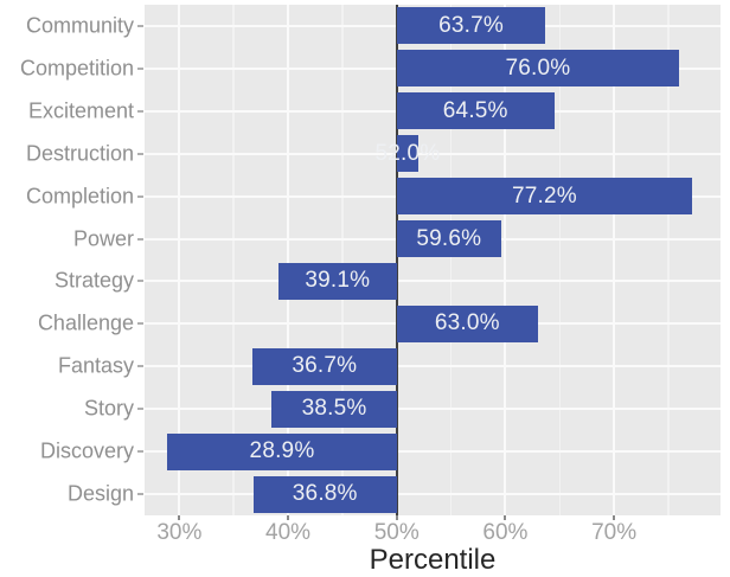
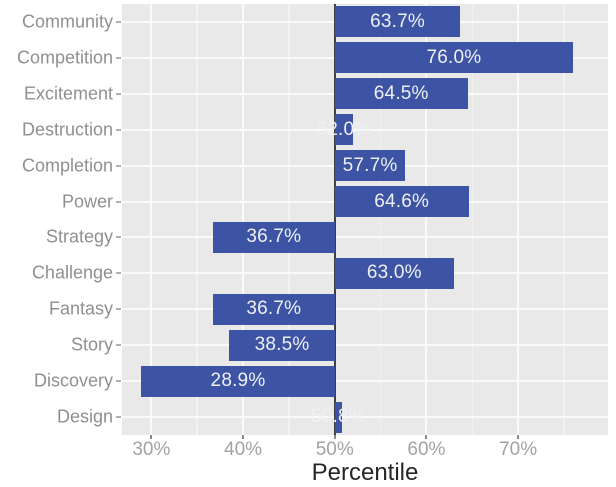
Completion: 77.2% -> 57.7%
Power: 59.6% -> 64.6%
Strategy: 39.1% -> 36.7%
Design: 36.8% -> 50.8%
